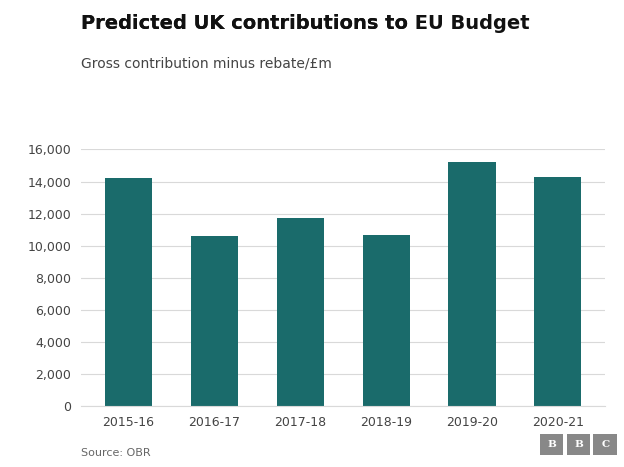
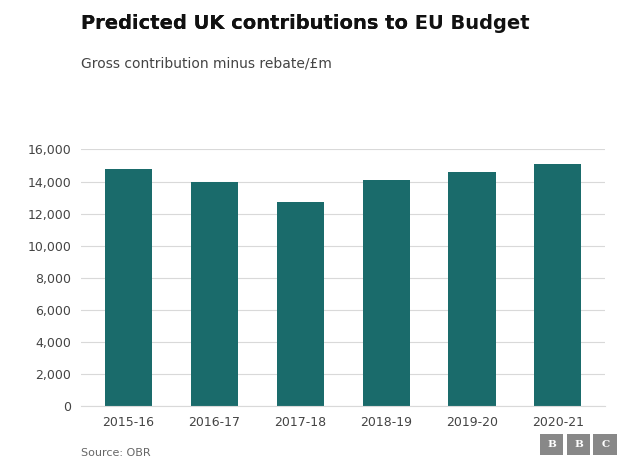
2015-16: 14,200 -> 14,800
2016-17: 10,600 -> 14,000
2017-18: 11,700 -> 12,700
2018-19: 10,700 -> 14,100
2019-20: 15,200 -> 14,600
2020-21: 14,300 -> 15,100
